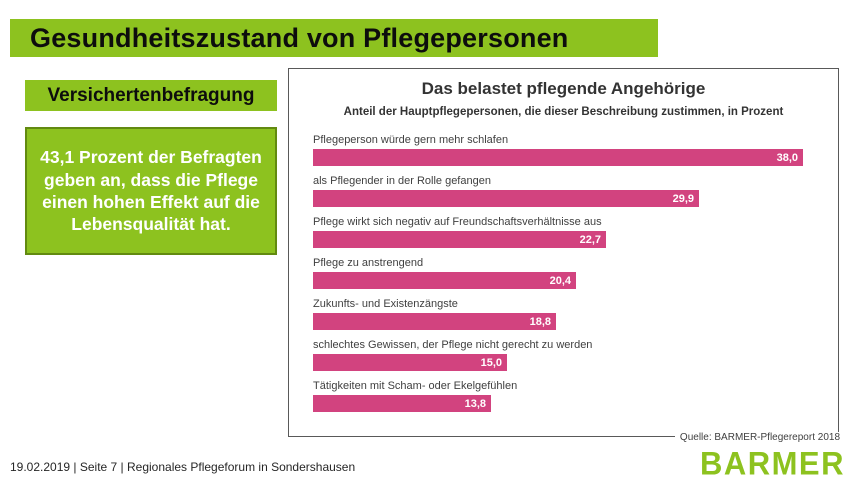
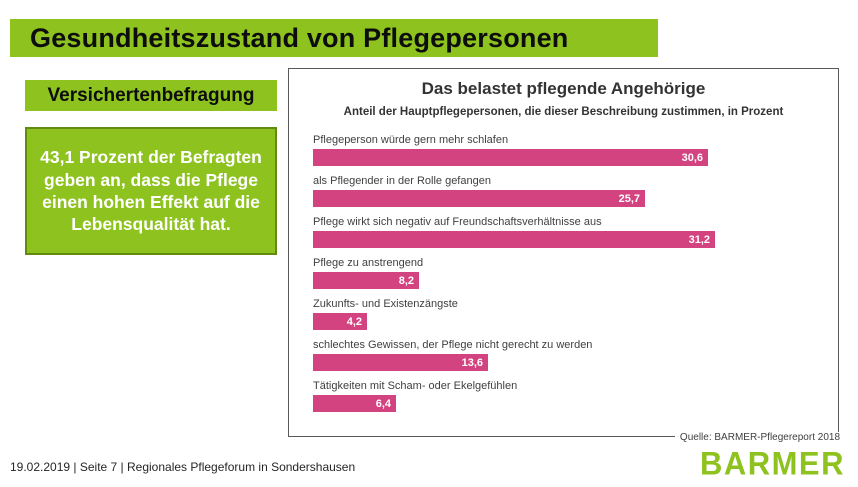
Pflegeperson würde gern mehr schlafen: 38,0 -> 30,6
als Pflegender in der Rolle gefangen: 29,9 -> 25,7
Pflege wirkt sich negativ auf Freundschaftsverhältnisse aus: 22,7 -> 31,2
Pflege zu anstrengend: 20,4 -> 8,2
Zukunfts- und Existenzängste: 18,8 -> 4,2
schlechtes Gewissen, der Pflege nicht gerecht zu werden: 15,0 -> 13,6
Tätigkeiten mit Scham- oder Ekelgefühlen: 13,8 -> 6,4
